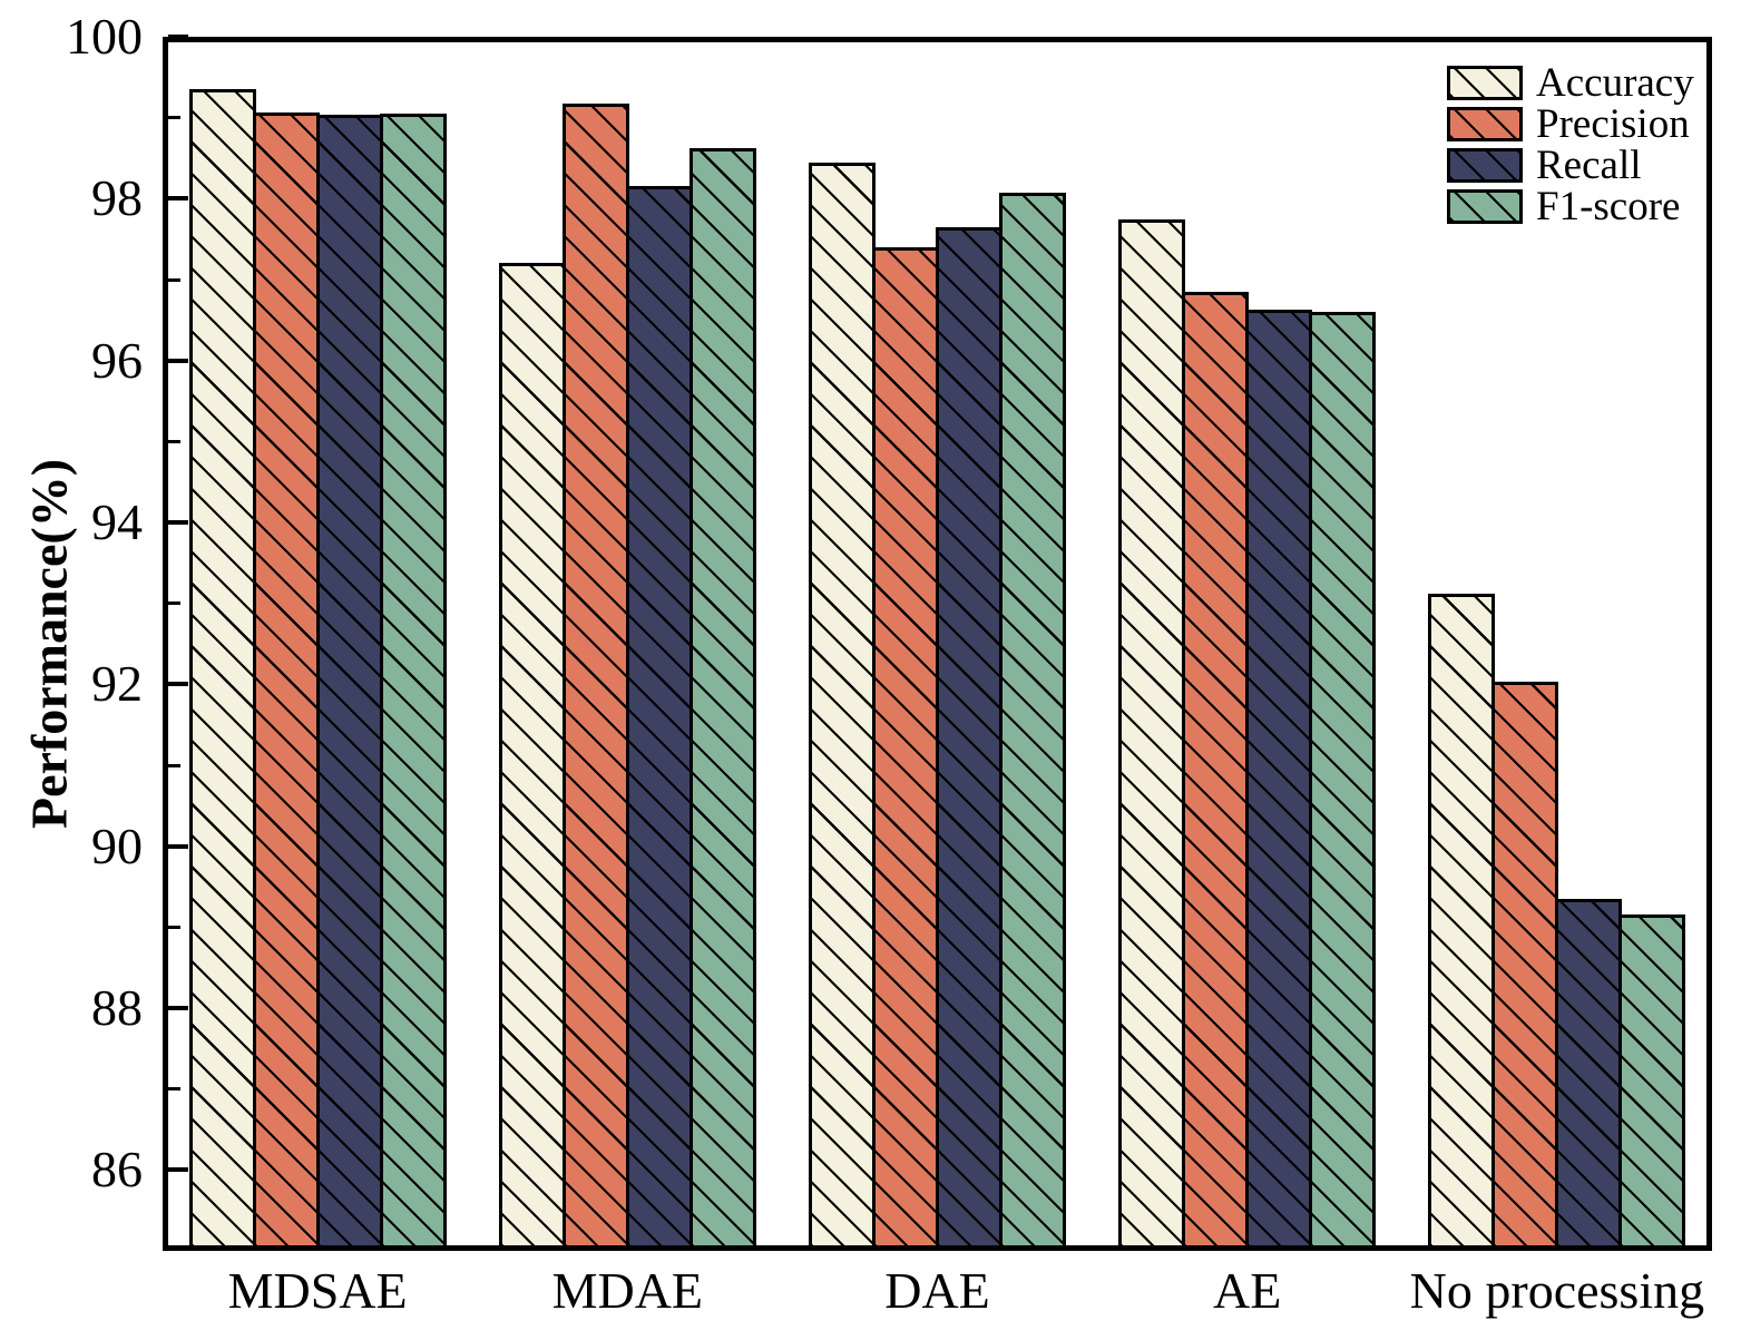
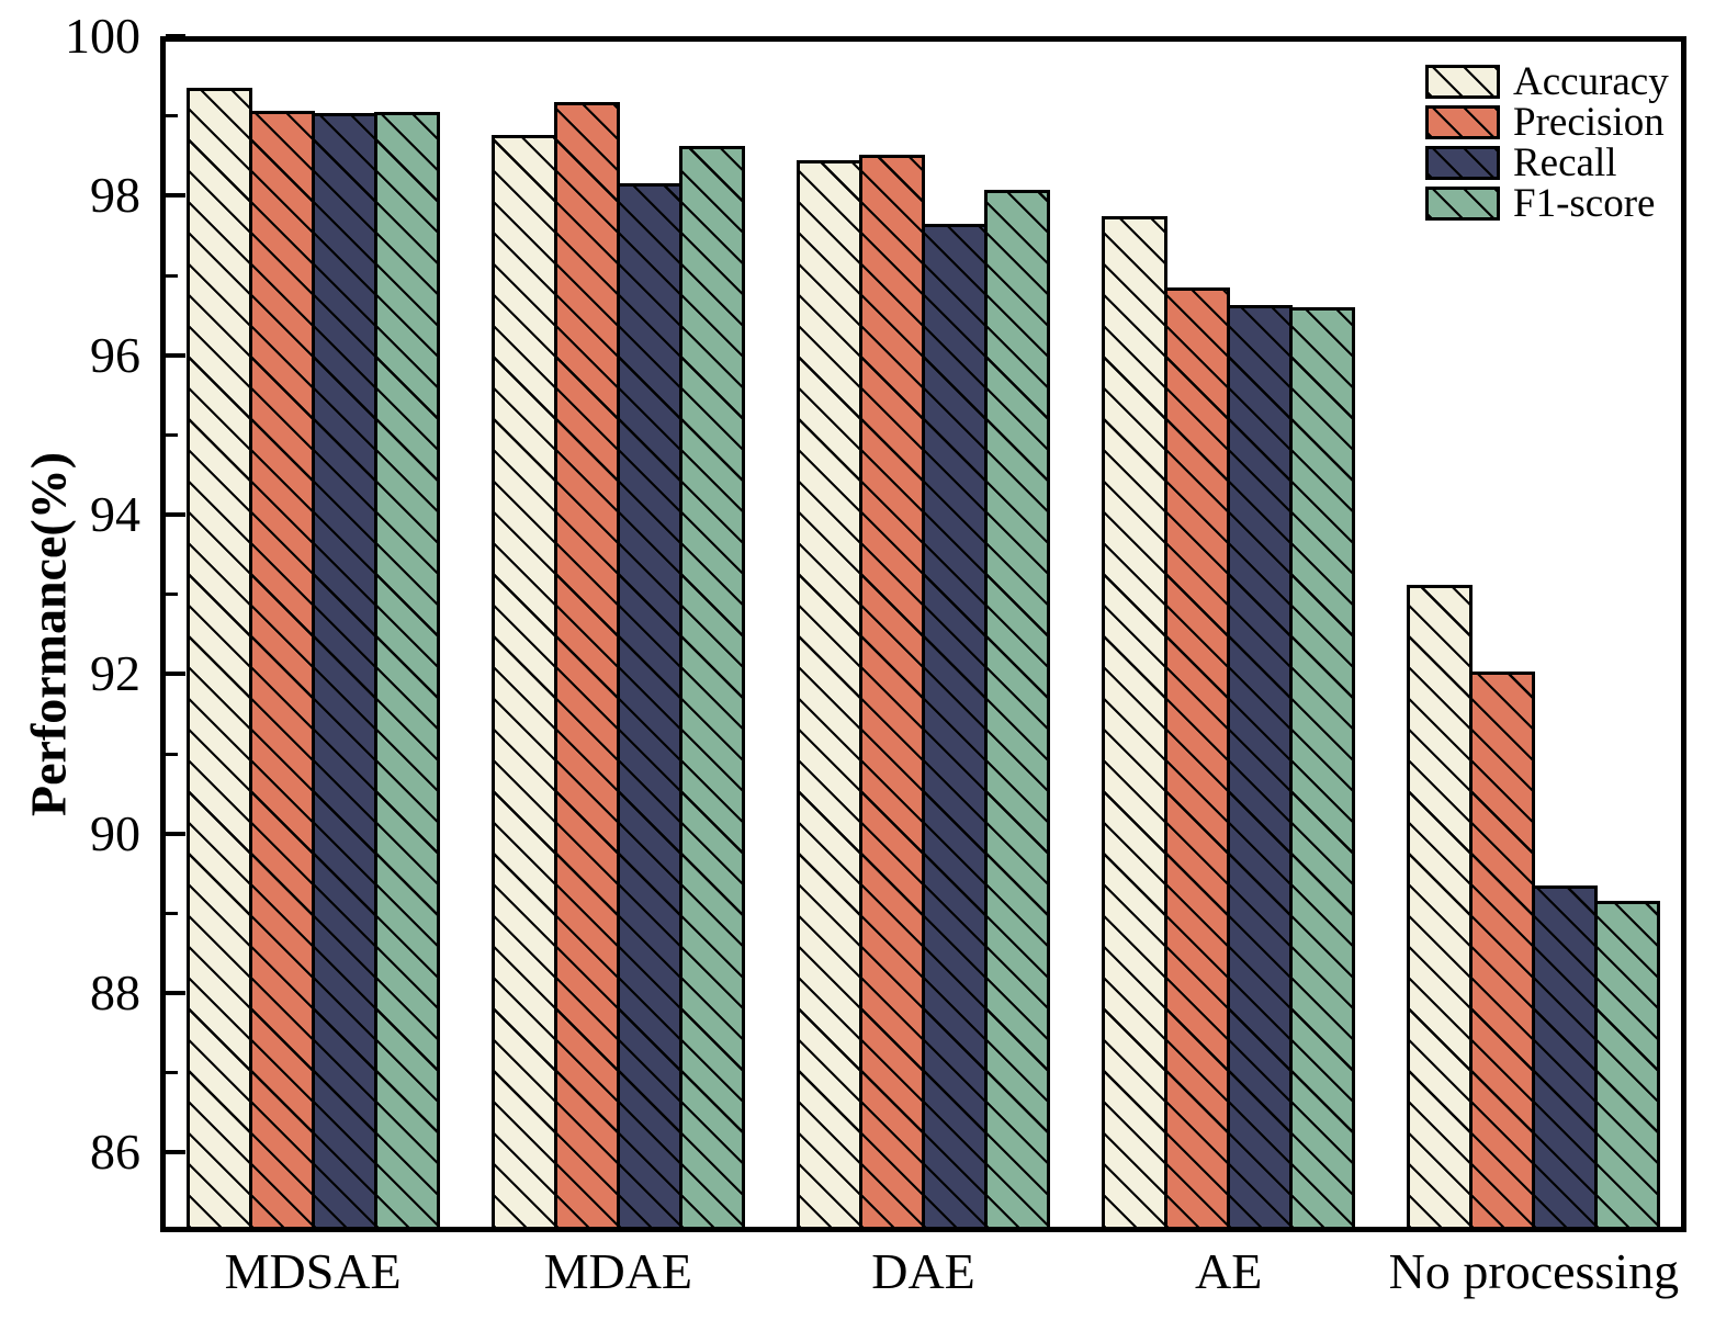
Accuracy/MDAE: 97.2 -> 98.8
Precision/DAE: 97.4 -> 98.5
